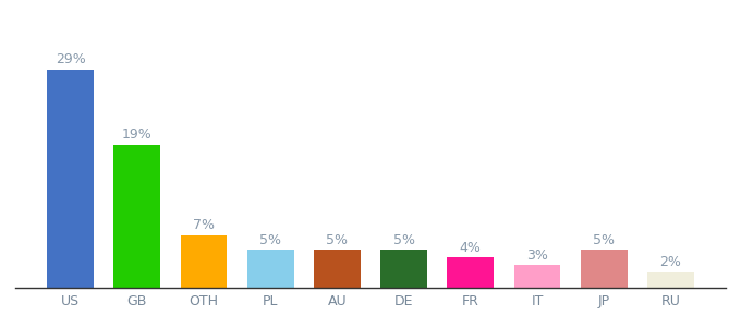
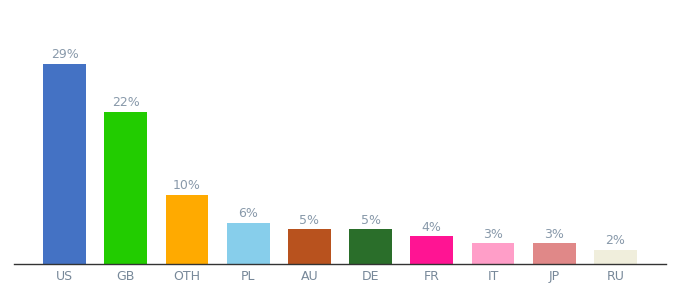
GB: 19% -> 22%
OTH: 7% -> 10%
PL: 5% -> 6%
JP: 5% -> 3%
